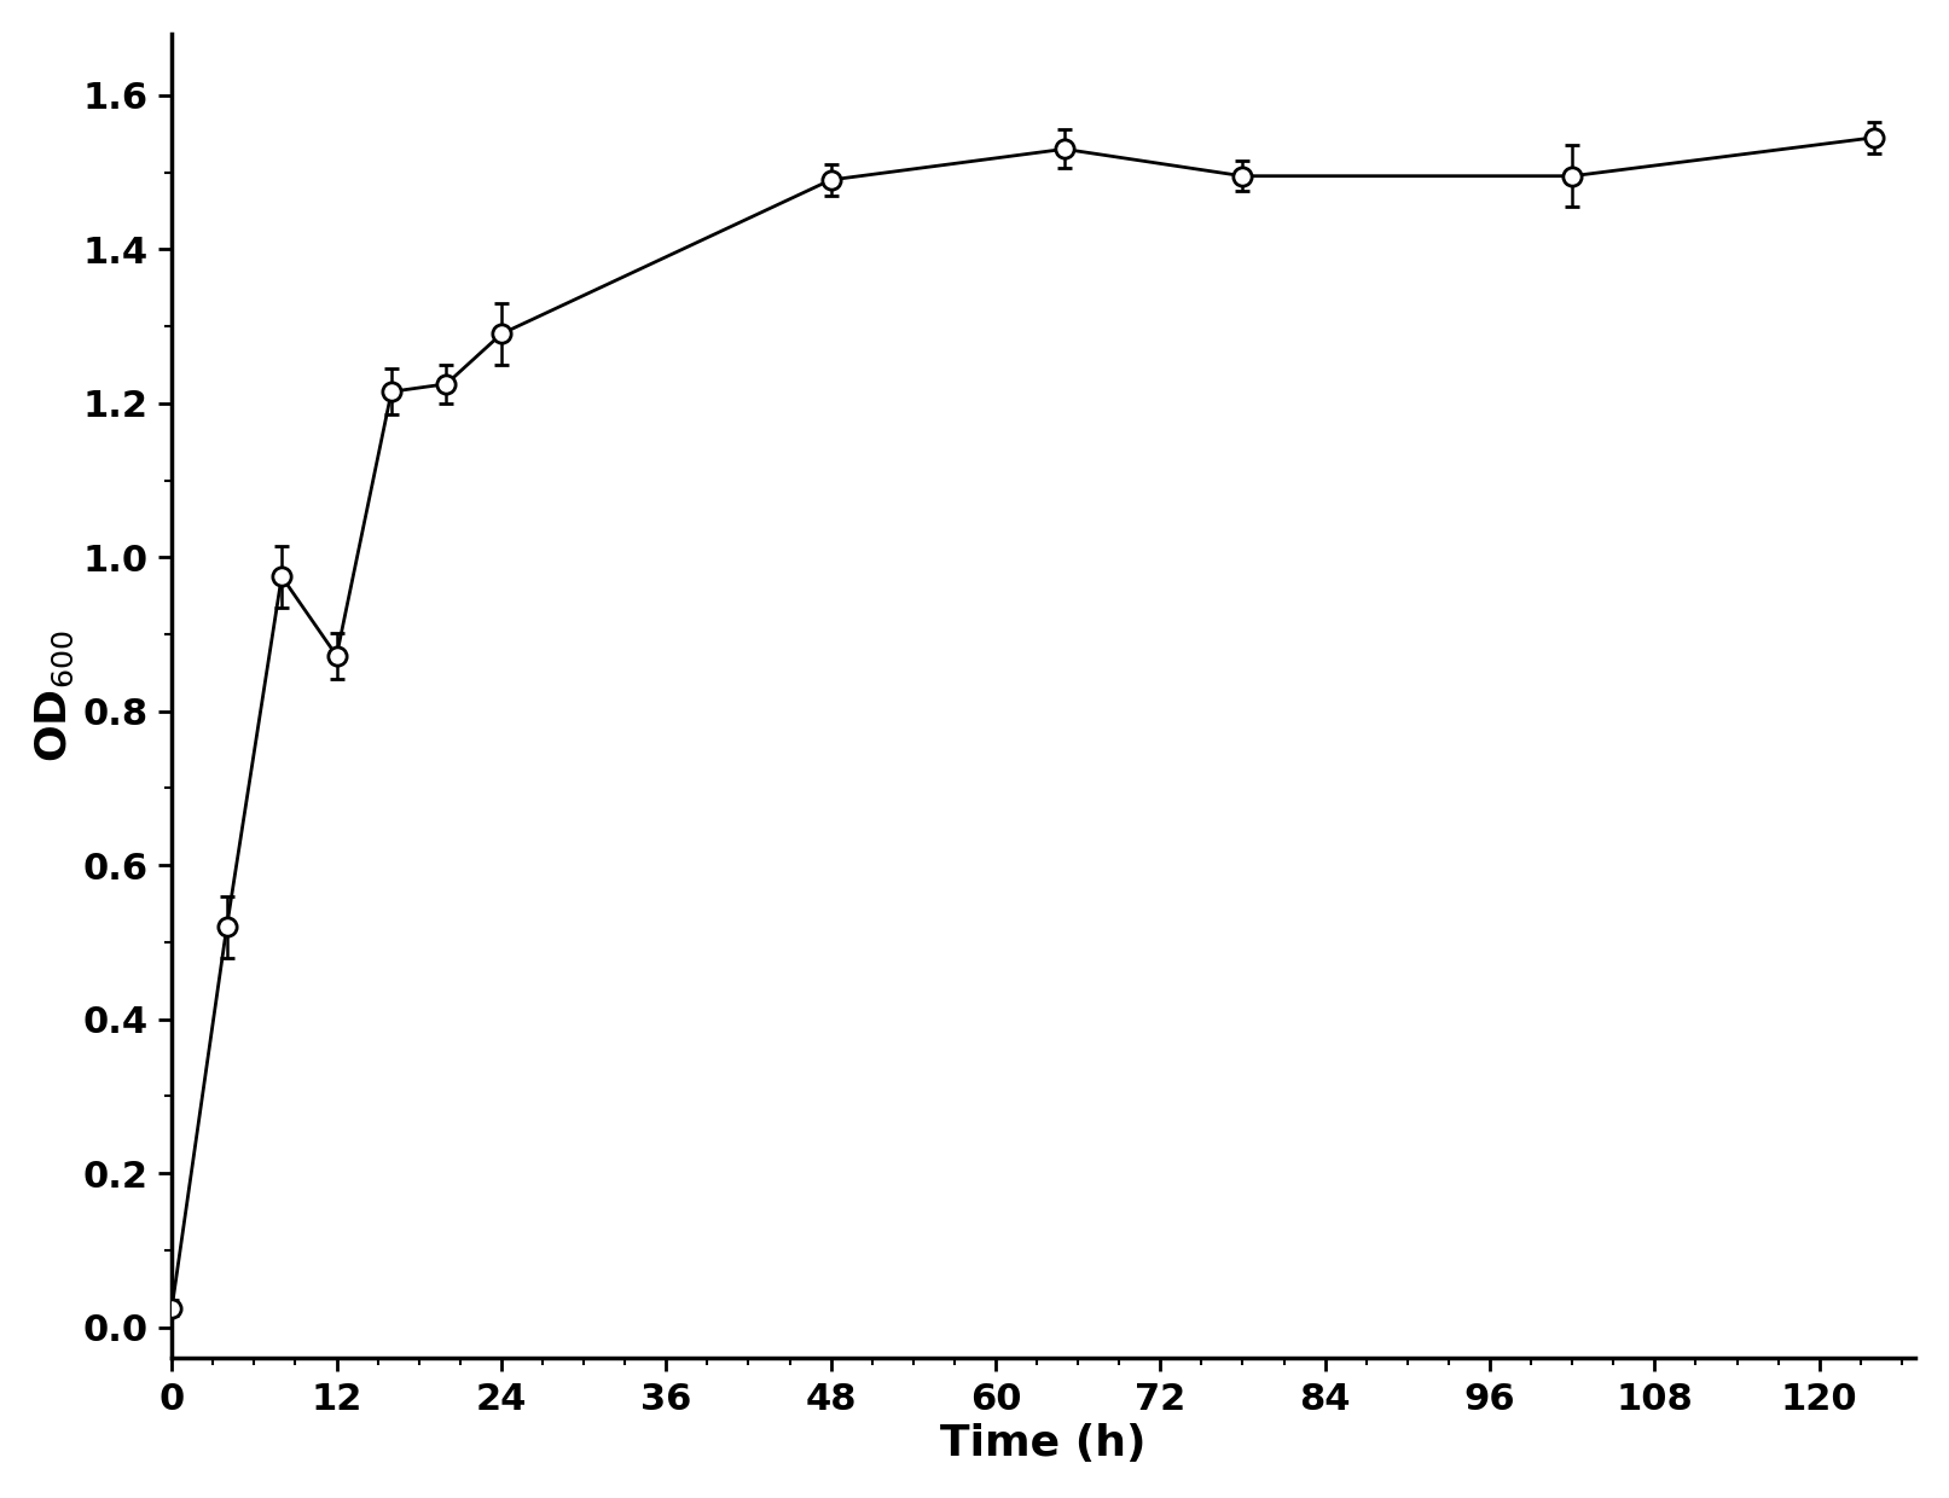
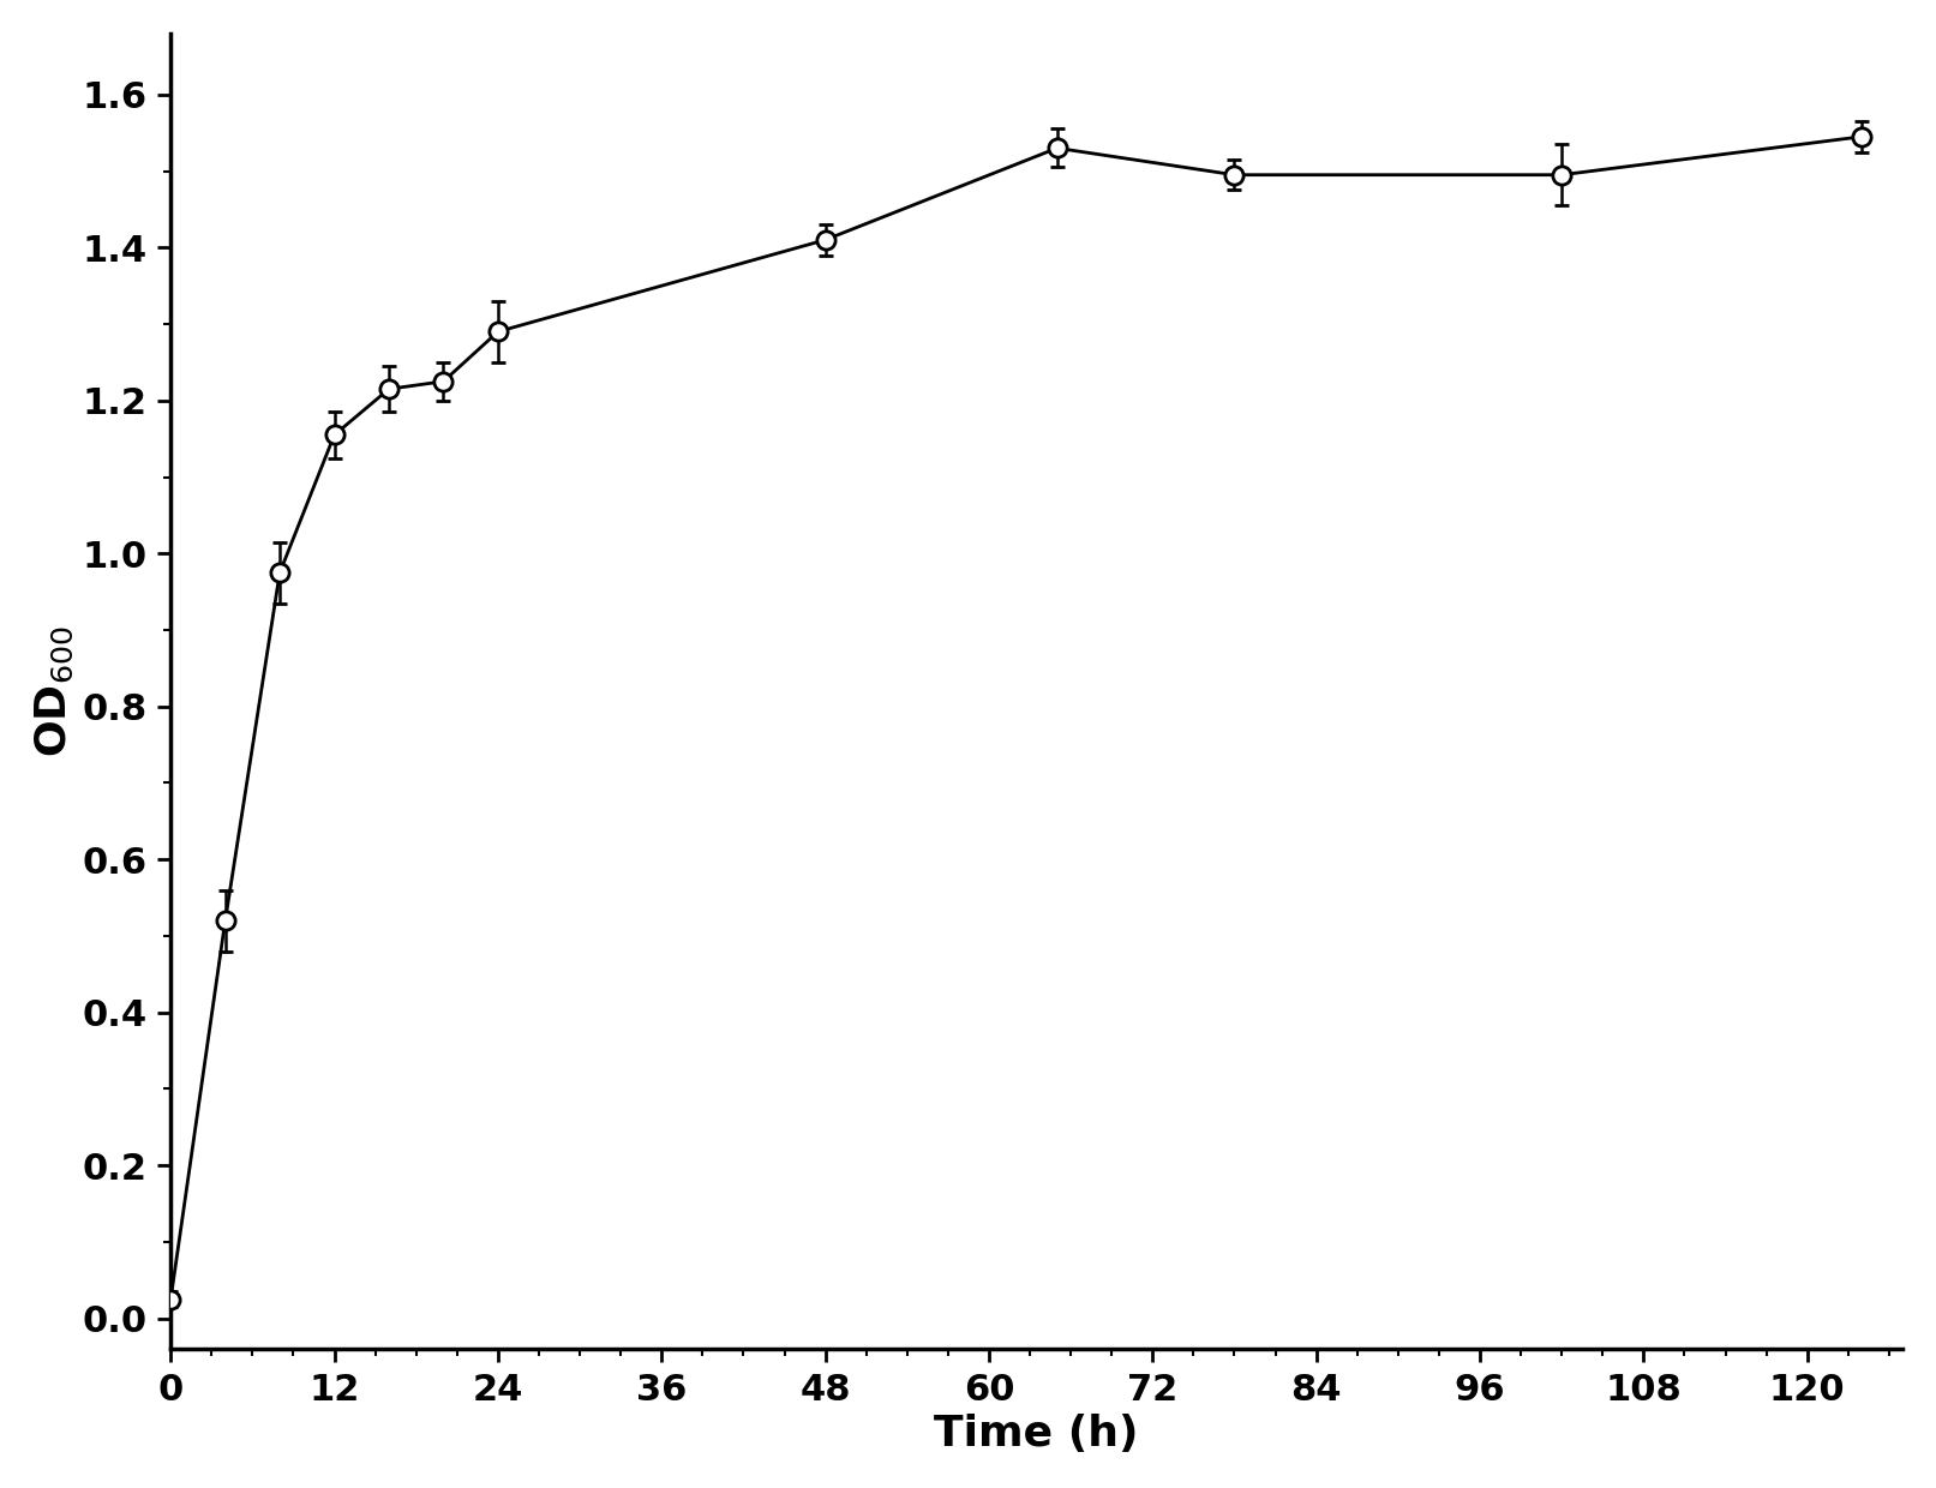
12: 0.872 -> 1.155
48: 1.490 -> 1.410
